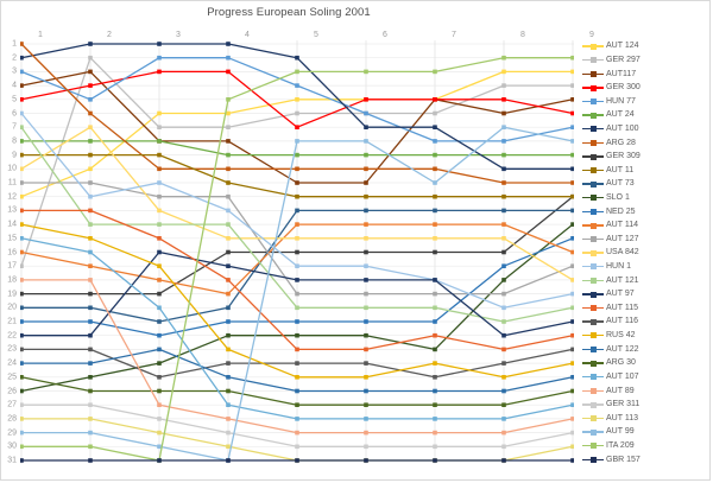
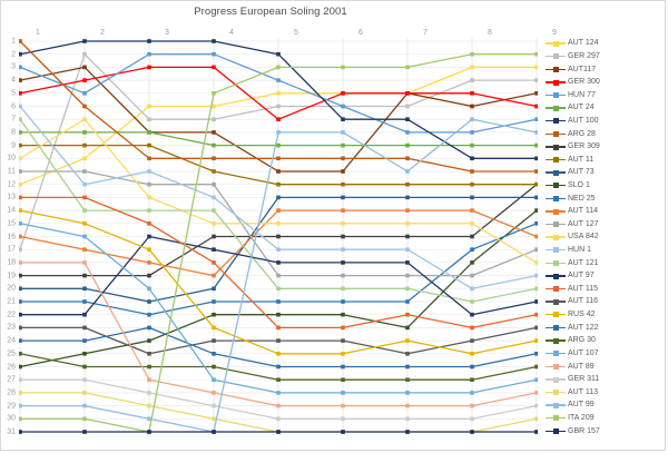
HUN 1/7: 18 -> 17
